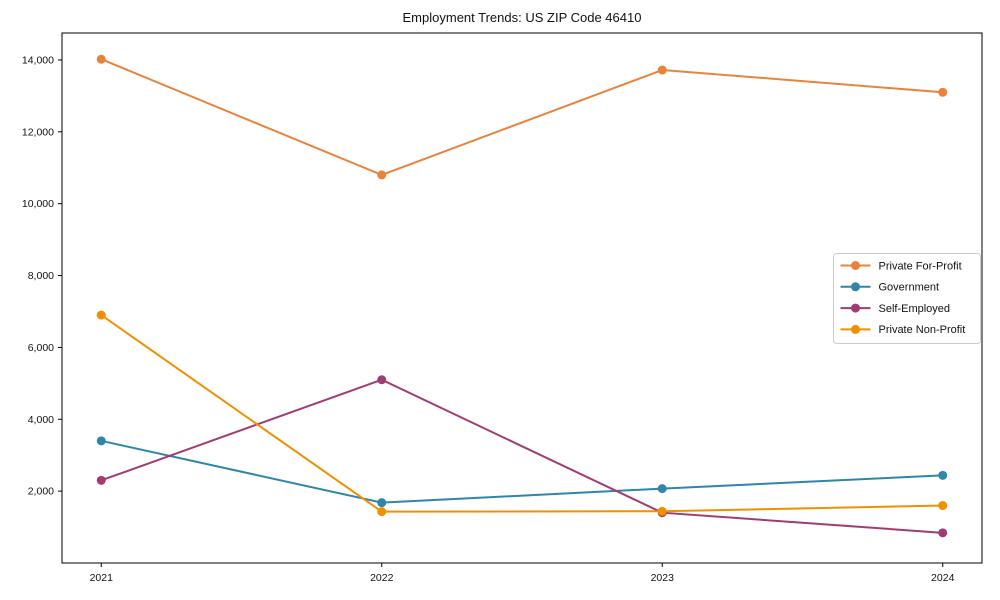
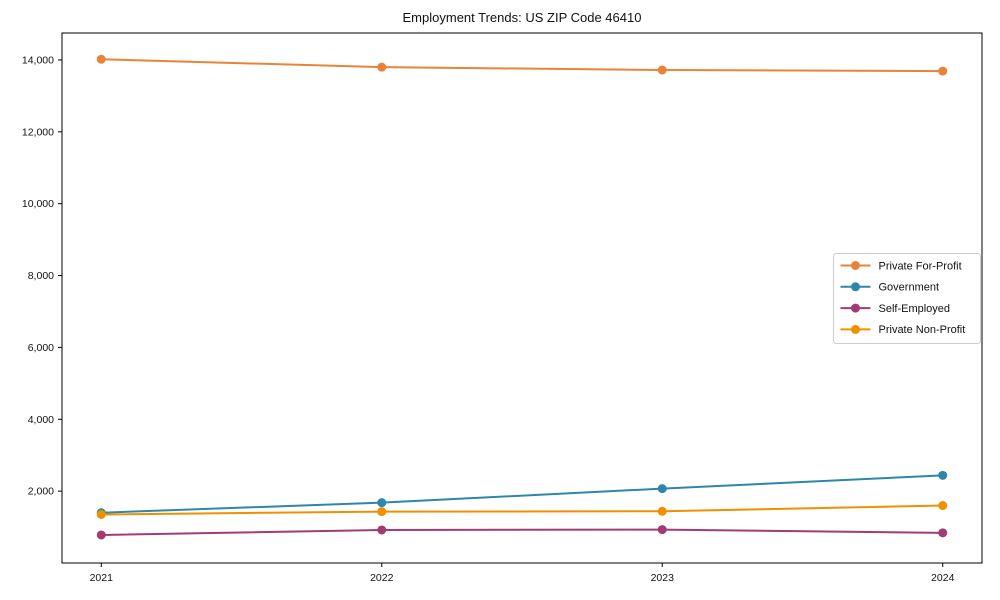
Government/2021: 3400 -> 1400
Self-Employed/2021: 2300 -> 800
Private Non-Profit/2021: 6900 -> 1400
Private For-Profit/2022: 10800 -> 13800
Self-Employed/2022: 5100 -> 900
Self-Employed/2023: 1400 -> 900
Private For-Profit/2024: 13100 -> 13700
